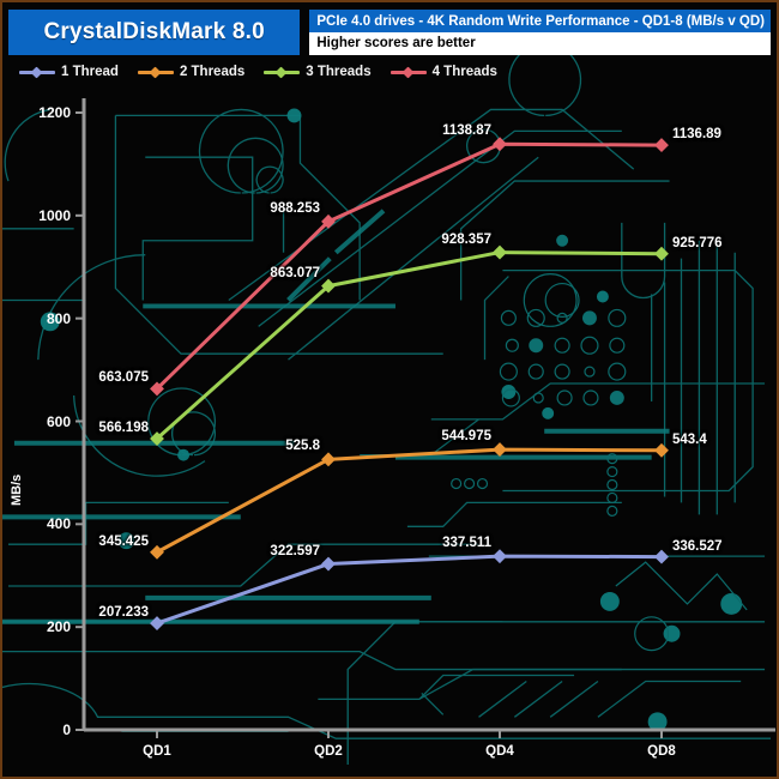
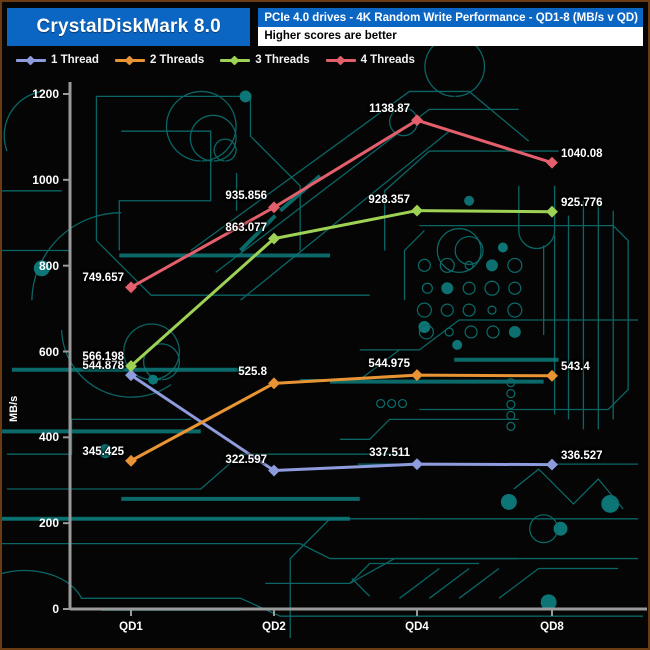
1 Thread/QD1: 207.233 -> 544.878
4 Threads/QD1: 663.075 -> 749.657
4 Threads/QD2: 988.253 -> 935.856
4 Threads/QD8: 1136.89 -> 1040.08
